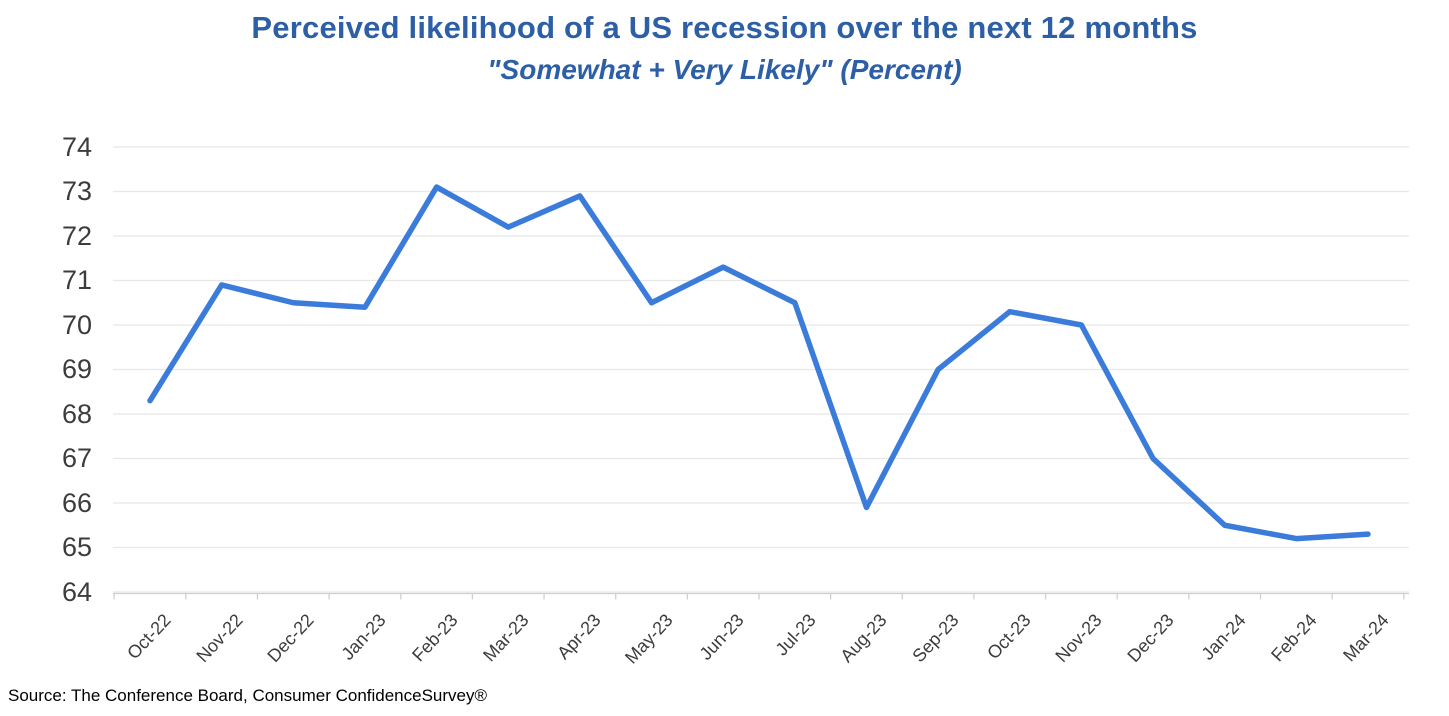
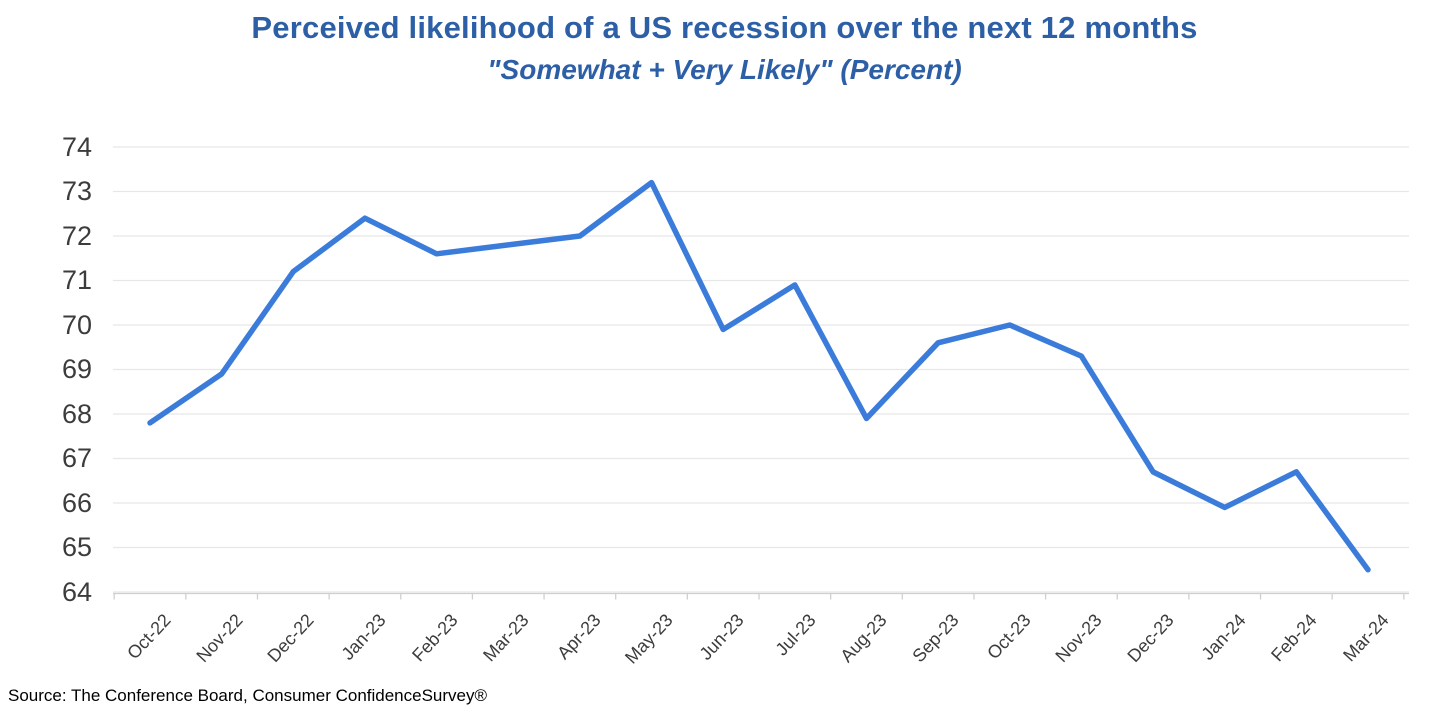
Oct-22: 68.3 -> 67.8
Nov-22: 70.9 -> 68.9
Dec-22: 70.5 -> 71.2
Jan-23: 70.4 -> 72.4
Feb-23: 73.1 -> 71.6
Mar-23: 72.2 -> 71.8
Apr-23: 72.9 -> 72.0
May-23: 70.5 -> 73.2
Jun-23: 71.3 -> 69.9
Jul-23: 70.5 -> 70.9
Aug-23: 65.9 -> 67.9
Sep-23: 69.0 -> 69.6
Oct-23: 70.3 -> 70.0
Nov-23: 70.0 -> 69.3
Dec-23: 67.0 -> 66.7
Jan-24: 65.5 -> 65.9
Feb-24: 65.2 -> 66.7
Mar-24: 65.3 -> 64.5
